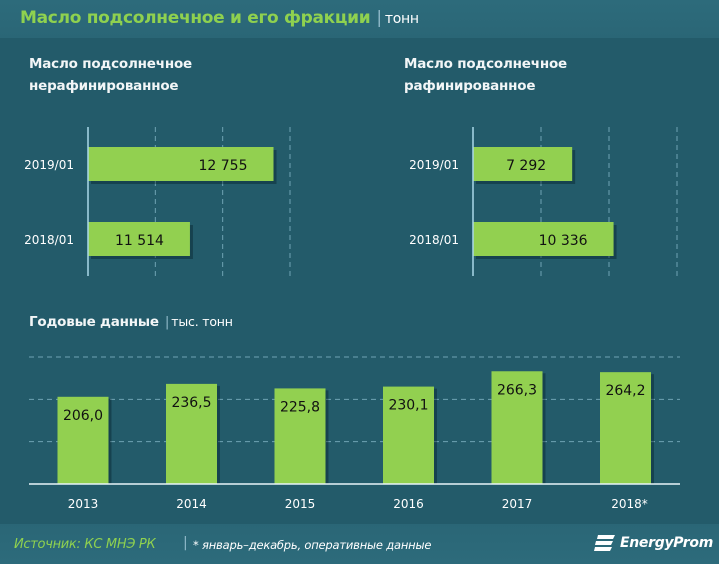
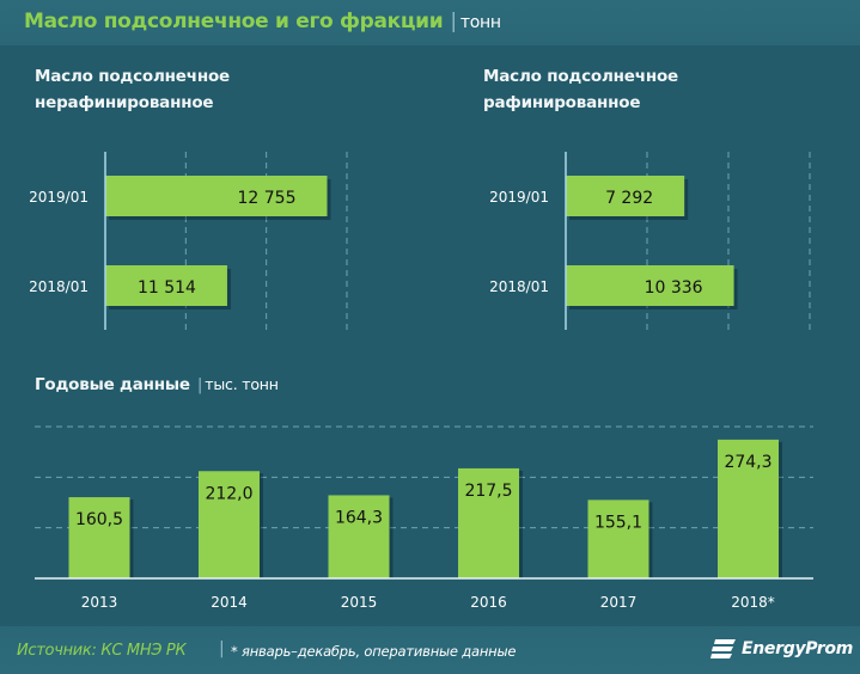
Годовые данные/2013: 206,0 -> 160,5
Годовые данные/2014: 236,5 -> 212,0
Годовые данные/2015: 225,8 -> 164,3
Годовые данные/2016: 230,1 -> 217,5
Годовые данные/2017: 266,3 -> 155,1
Годовые данные/2018*: 264,2 -> 274,3
